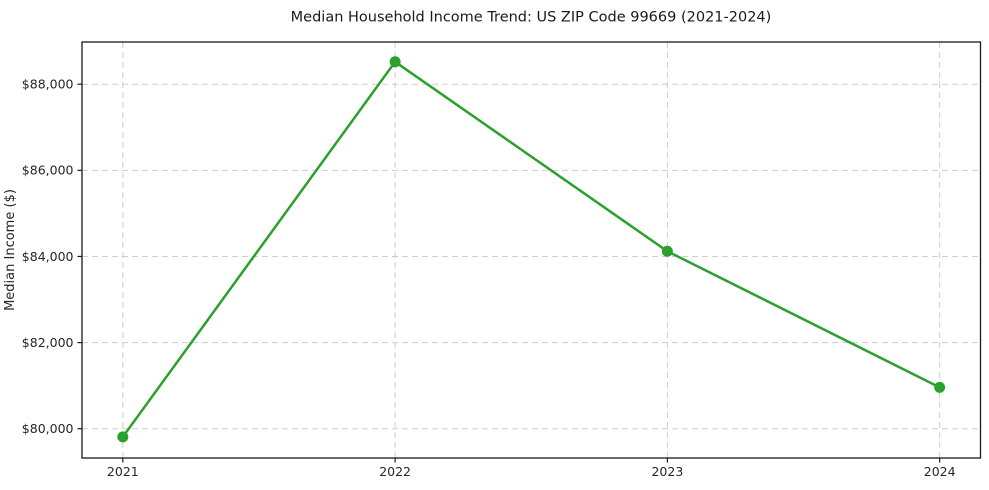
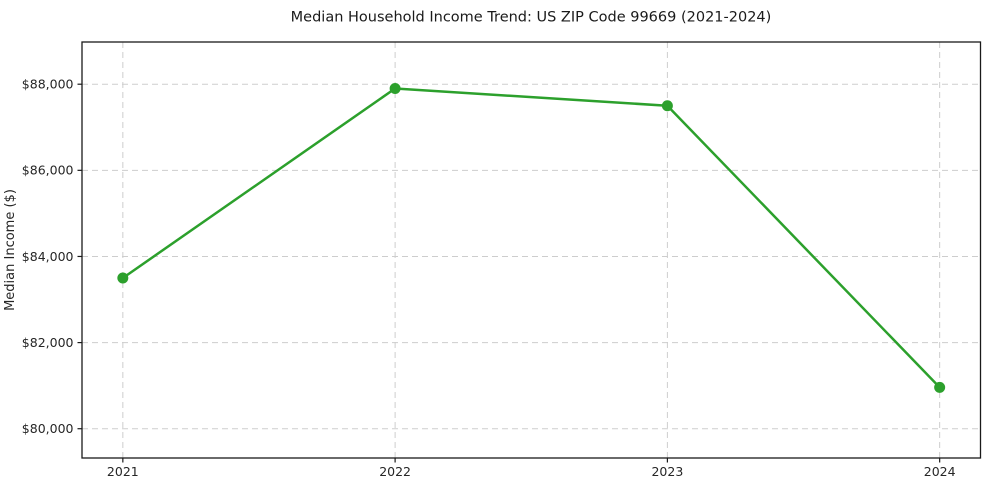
2021: $79800 -> $83500
2022: $88500 -> $87900
2023: $84100 -> $87500
